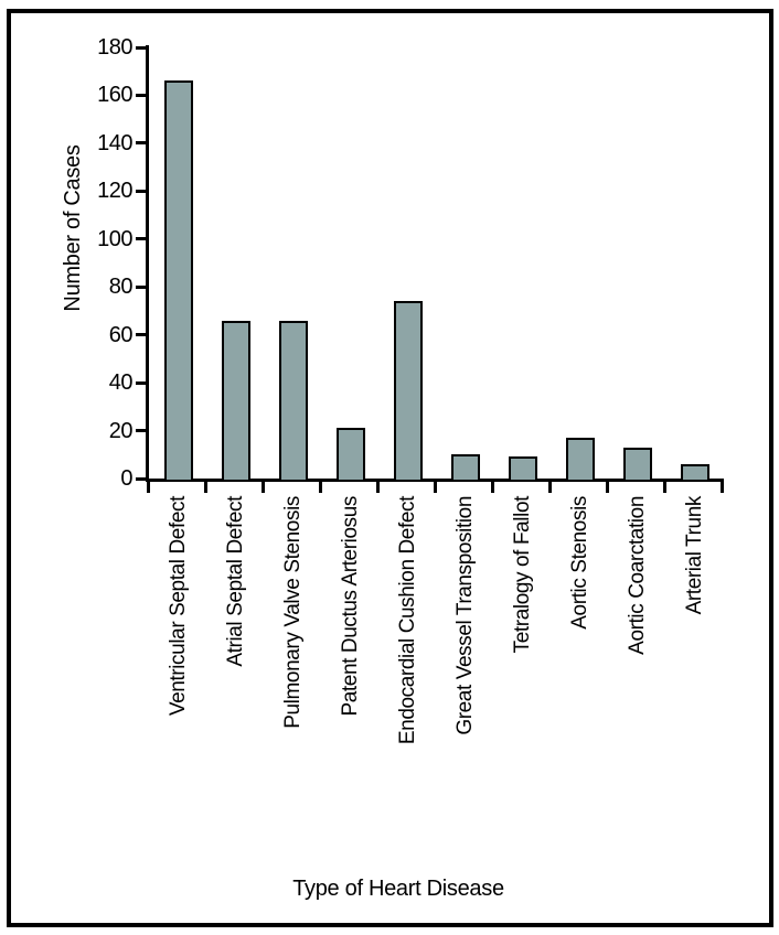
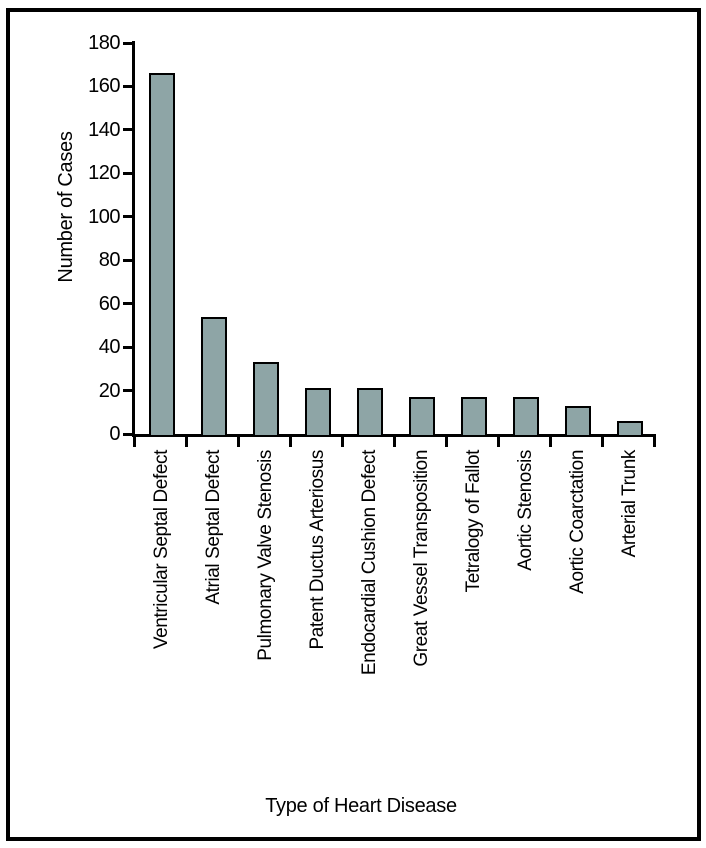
Atrial Septal Defect: 66 -> 54
Pulmonary Valve Stenosis: 66 -> 33
Endocardial Cushion Defect: 74 -> 21
Great Vessel Transposition: 10 -> 17
Tetralogy of Fallot: 9 -> 17
